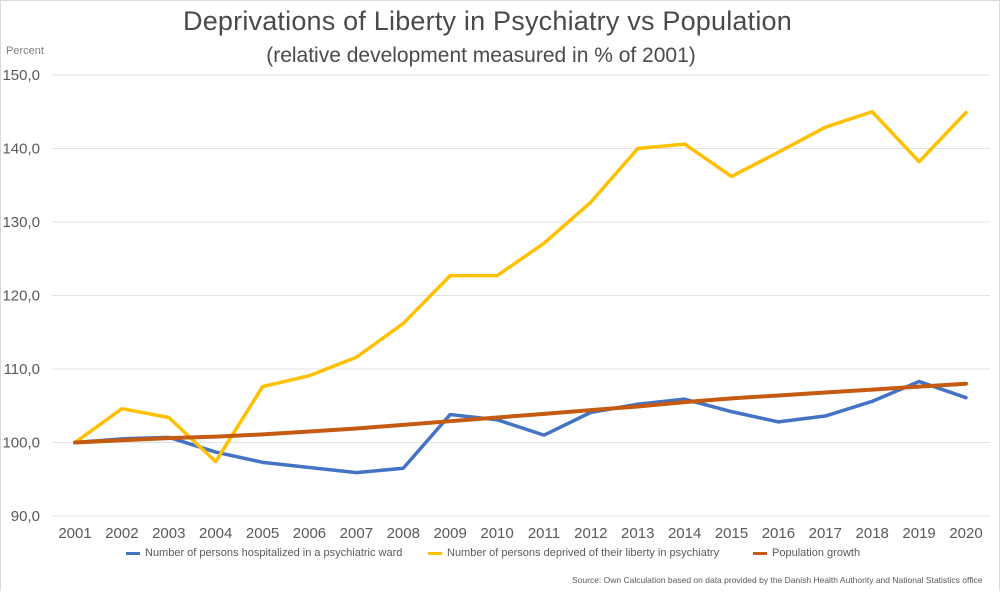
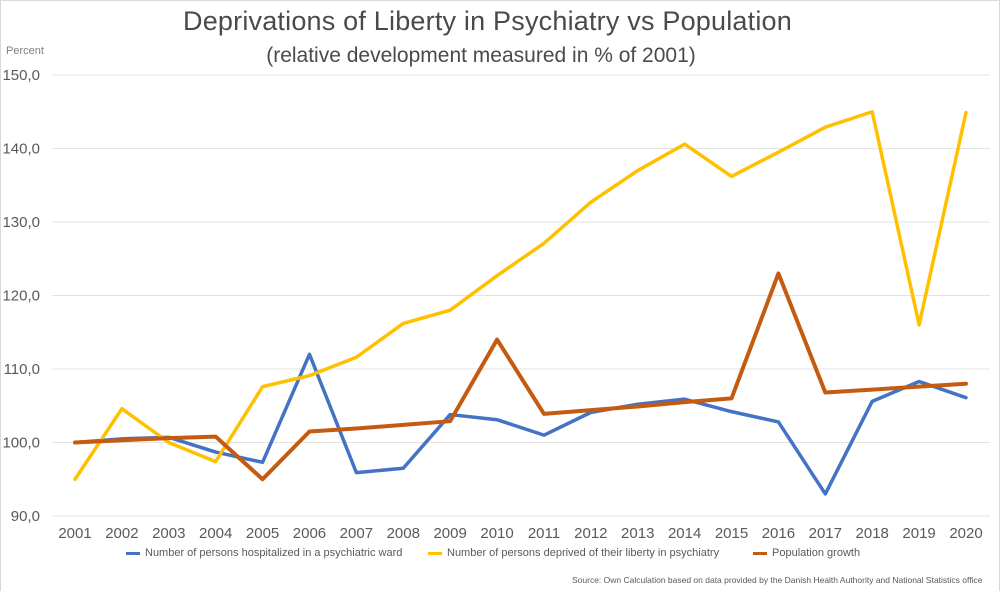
Number of persons deprived of their liberty in psychiatry/2001: 100 -> 95
Number of persons deprived of their liberty in psychiatry/2003: 103 -> 100
Population growth/2005: 101 -> 95
Number of persons hospitalized in a psychiatric ward/2006: 97 -> 112
Number of persons deprived of their liberty in psychiatry/2009: 123 -> 118
Population growth/2010: 103 -> 114
Number of persons deprived of their liberty in psychiatry/2013: 140 -> 137
Population growth/2016: 106 -> 123
Number of persons hospitalized in a psychiatric ward/2017: 104 -> 93
Number of persons deprived of their liberty in psychiatry/2019: 138 -> 116
